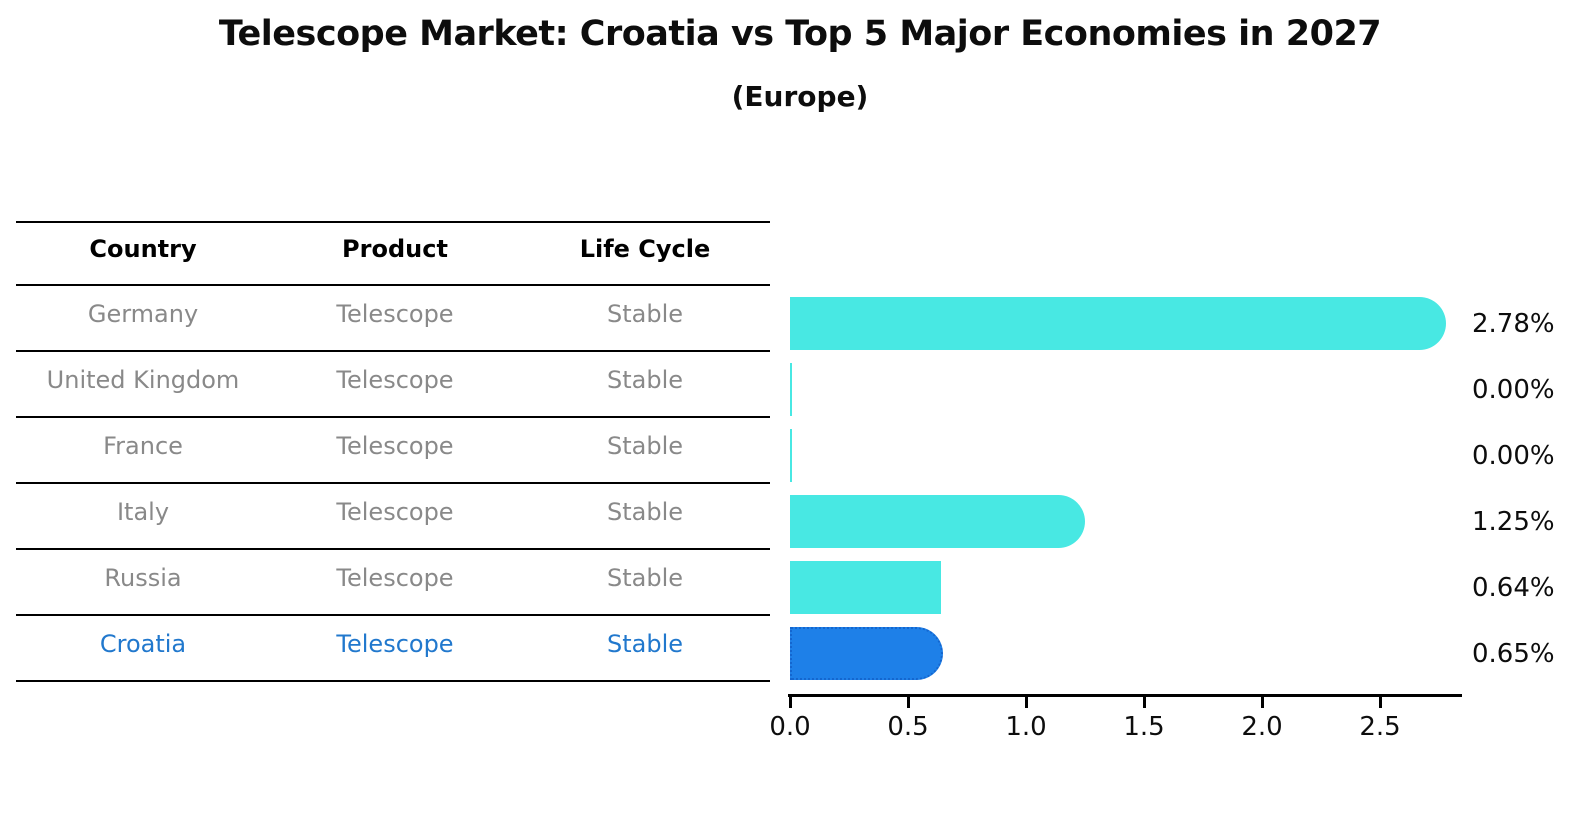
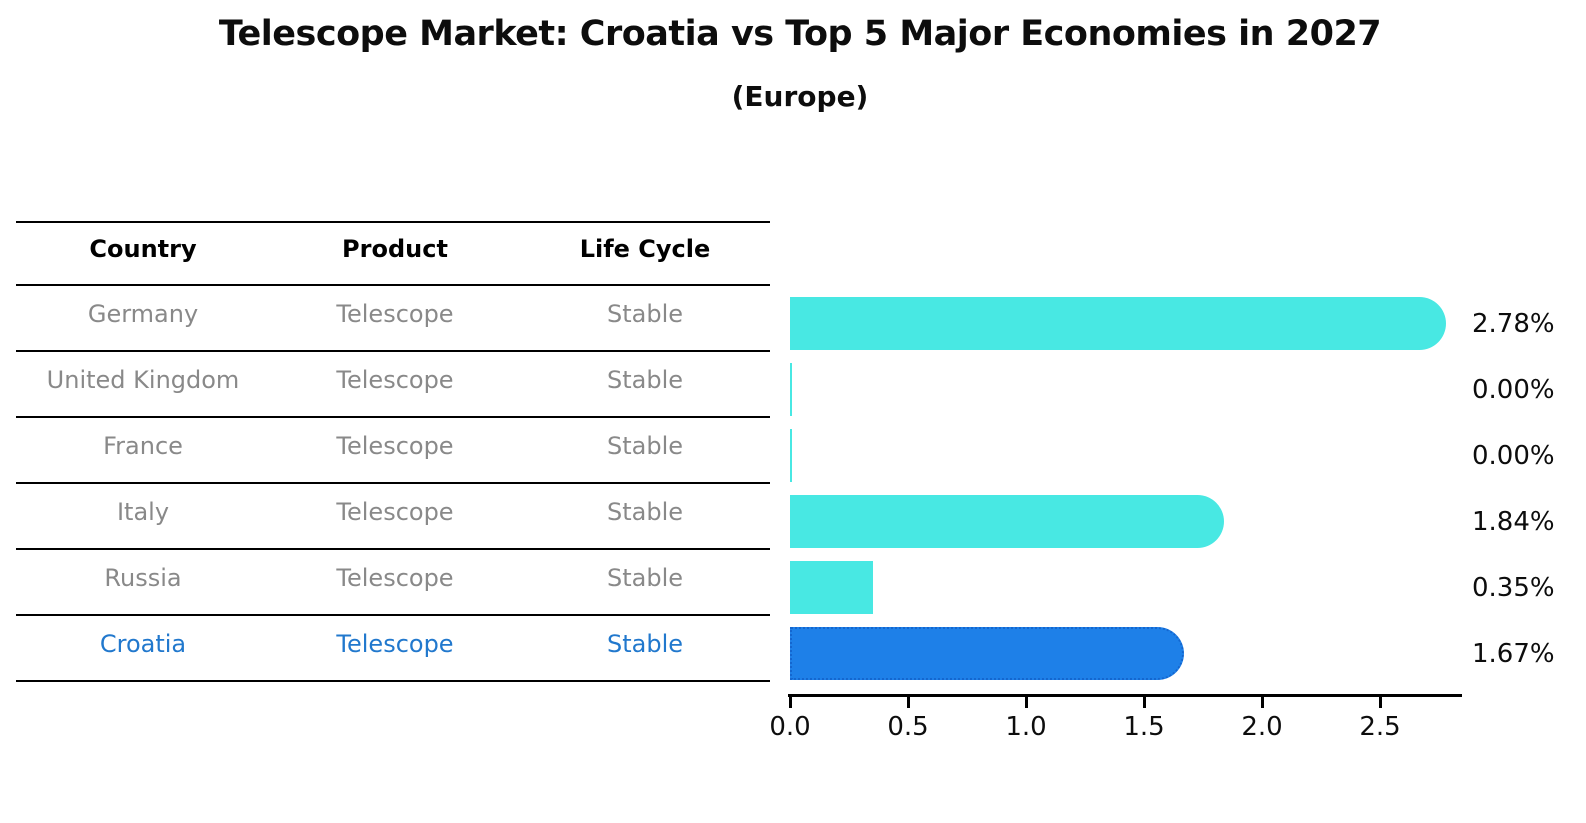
Italy: 1.25% -> 1.84%
Russia: 0.64% -> 0.35%
Croatia: 0.65% -> 1.67%
